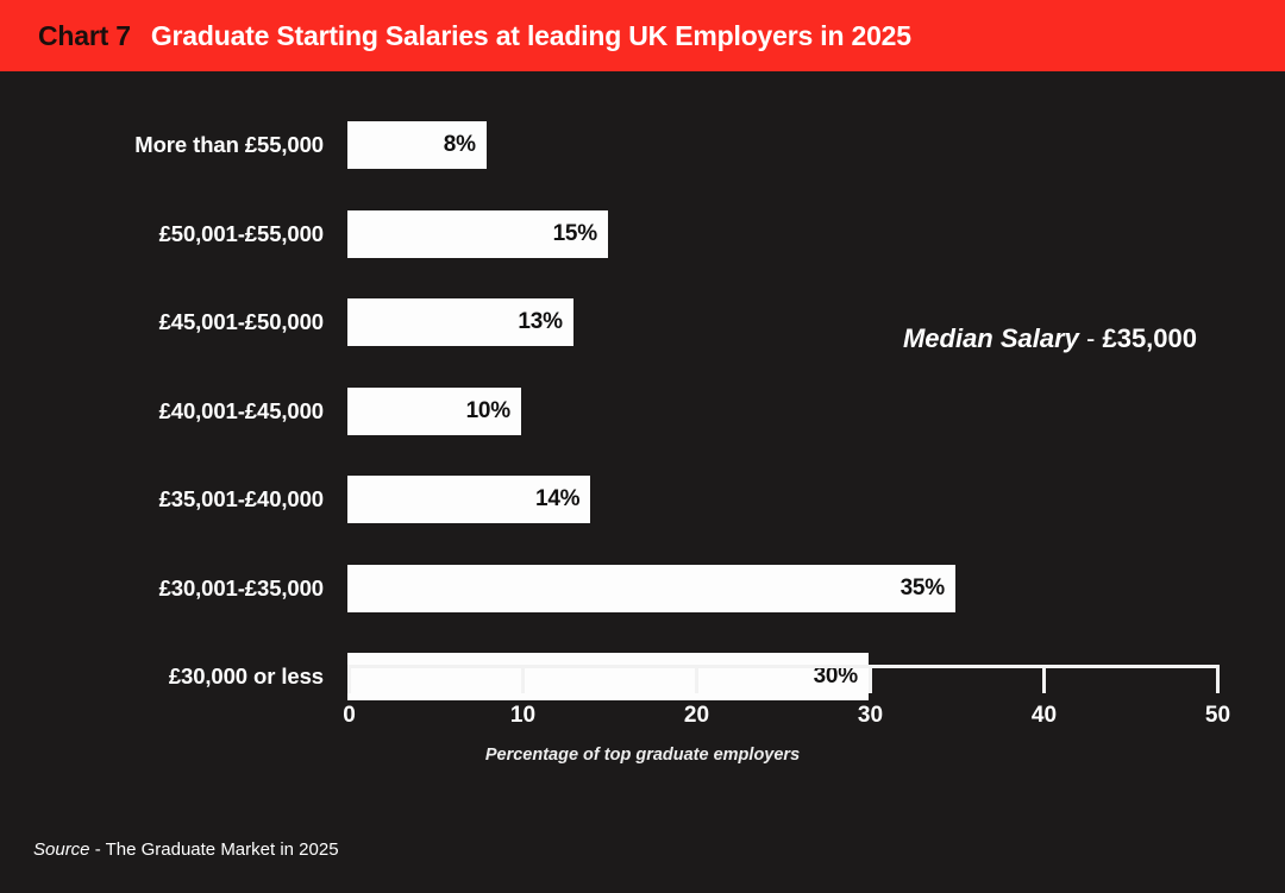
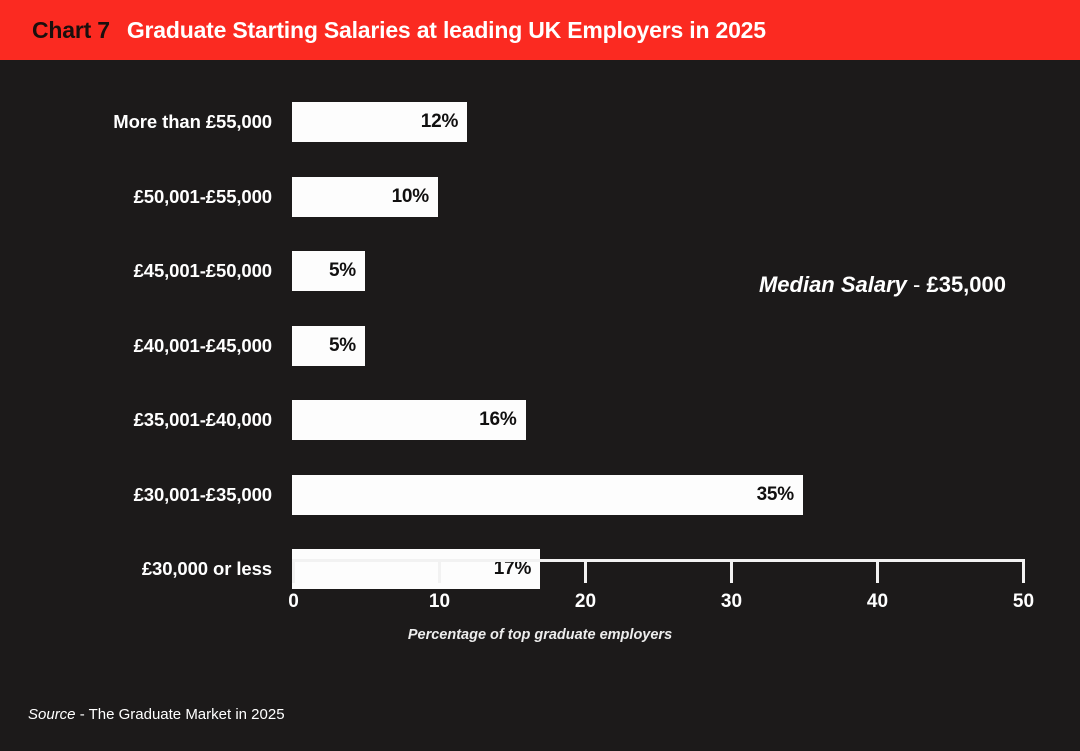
More than £55,000: 8% -> 12%
£50,001-£55,000: 15% -> 10%
£45,001-£50,000: 13% -> 5%
£40,001-£45,000: 10% -> 5%
£35,001-£40,000: 14% -> 16%
£30,000 or less: 30% -> 17%
